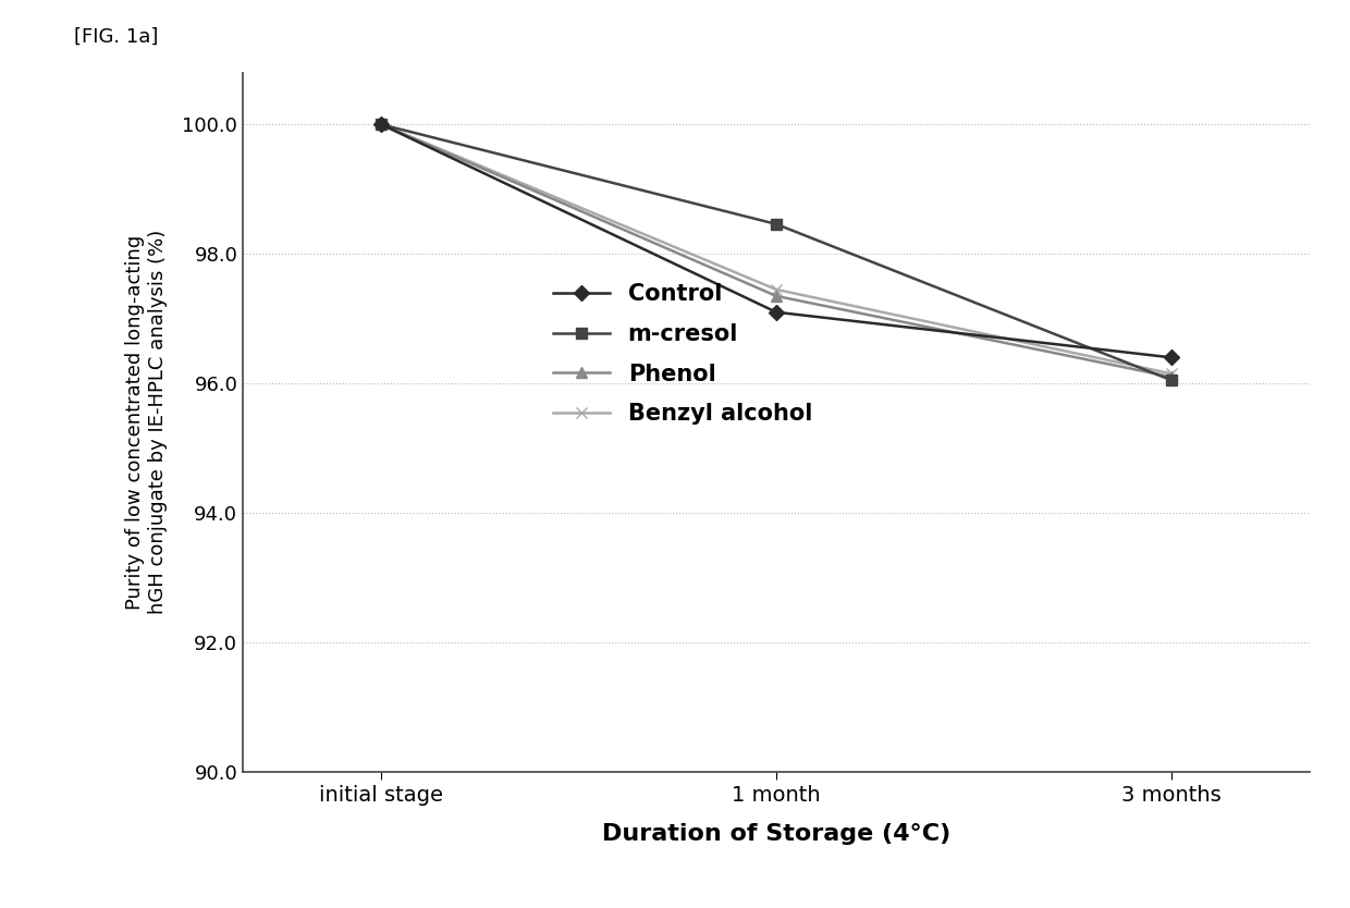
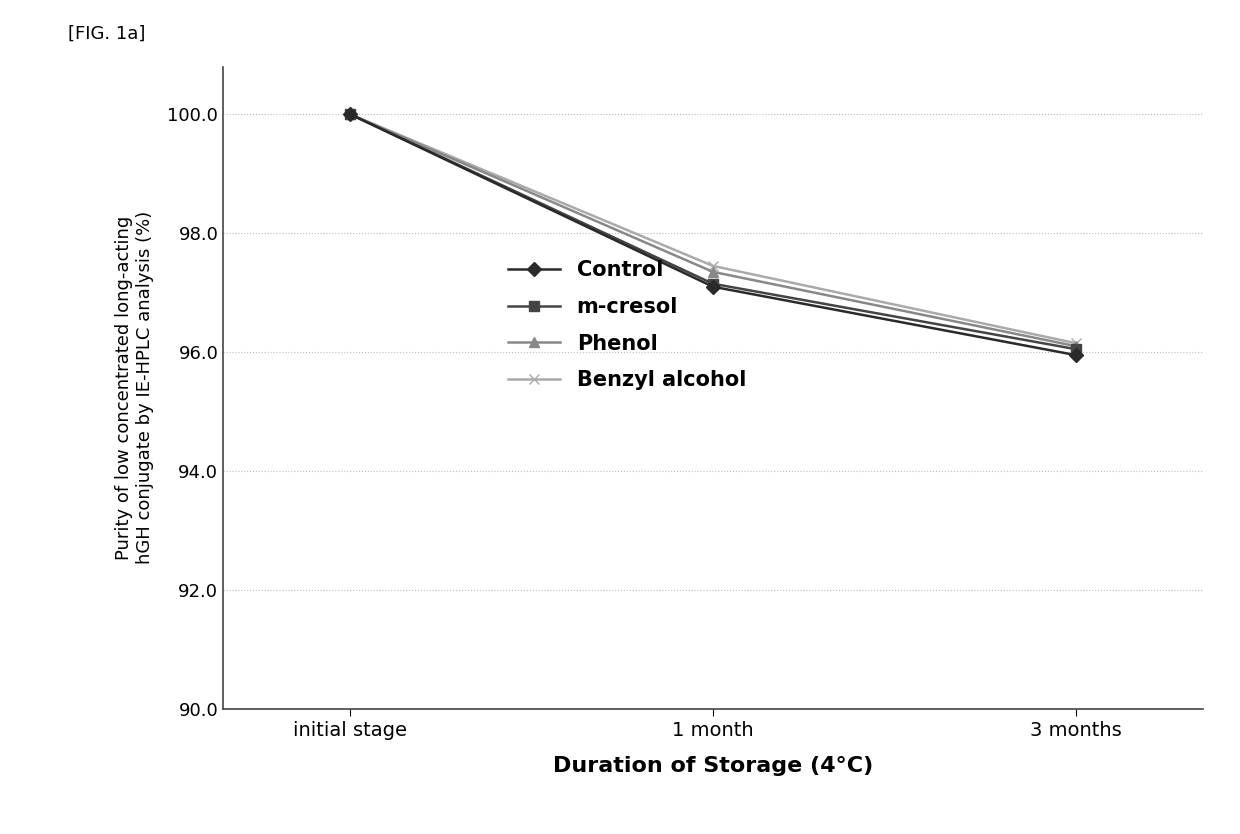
m-cresol/1 month: 98.46 -> 97.15
Control/3 months: 96.40 -> 95.95
